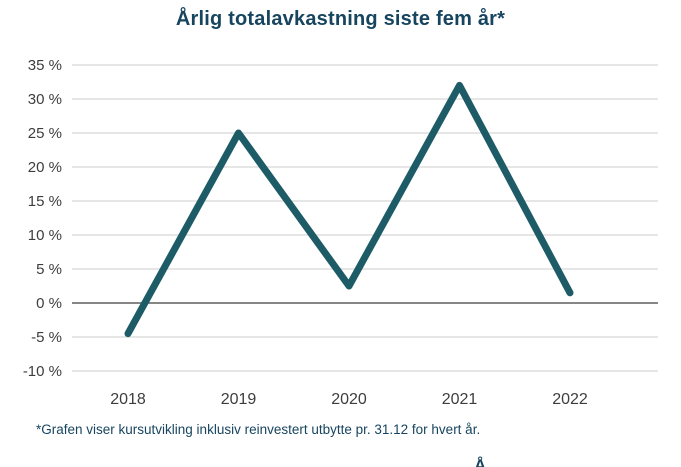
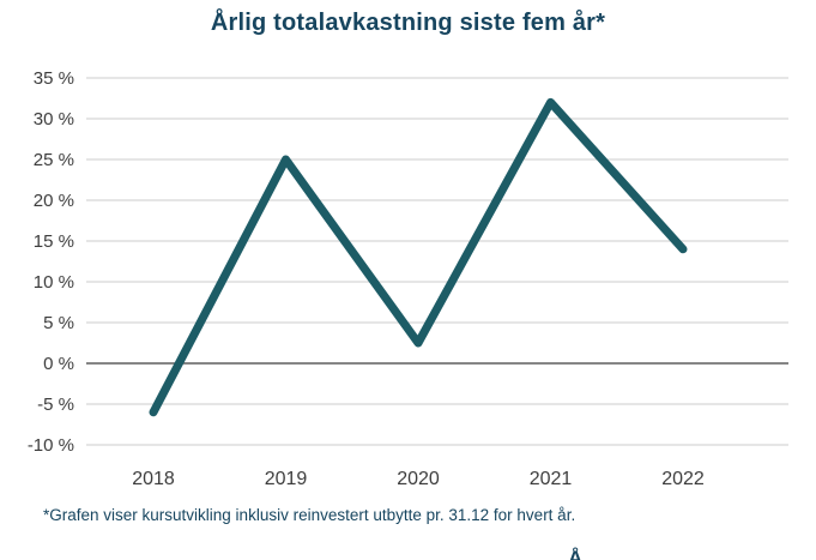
2018: -4% -> -6%
2022: 2% -> 14%
